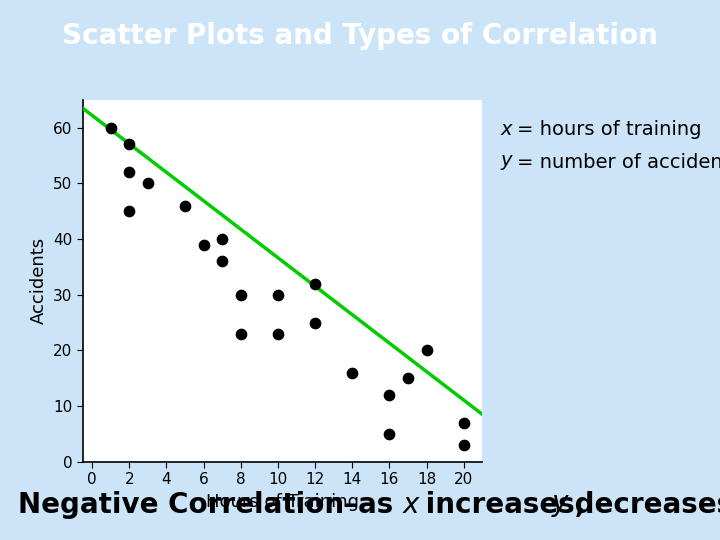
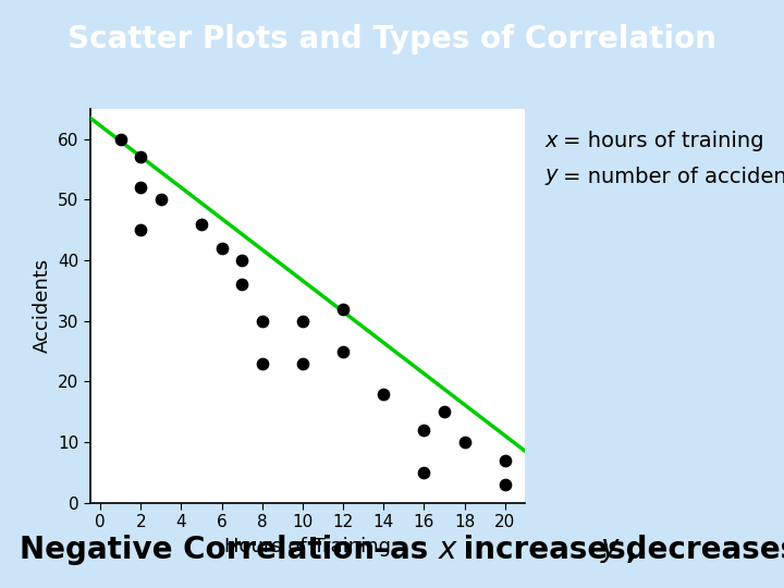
6: 39 -> 42
14: 16 -> 18
18: 20 -> 10
